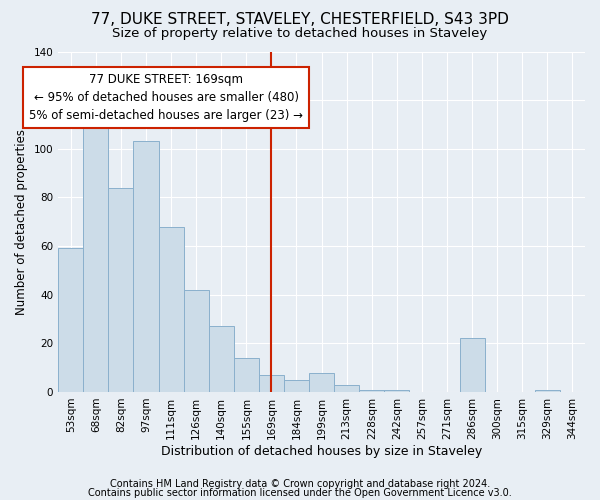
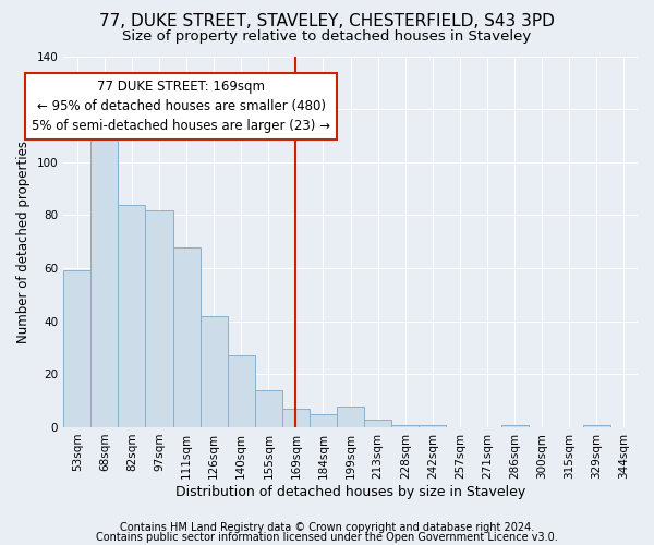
97sqm: 103 -> 82
286sqm: 22 -> 1
